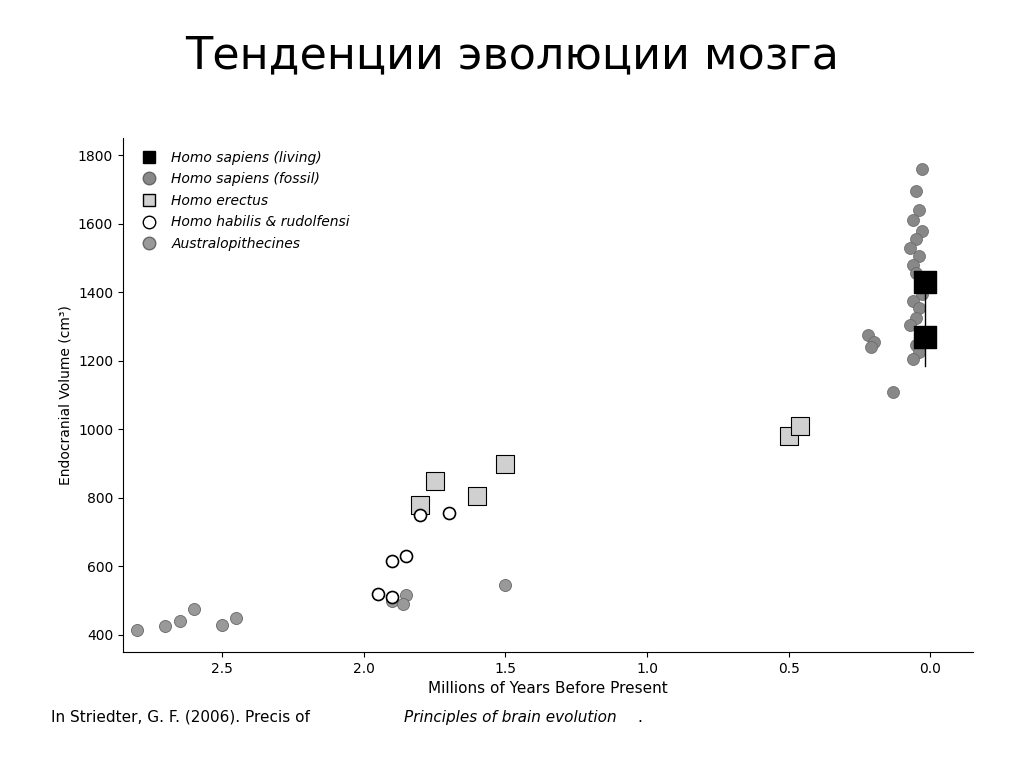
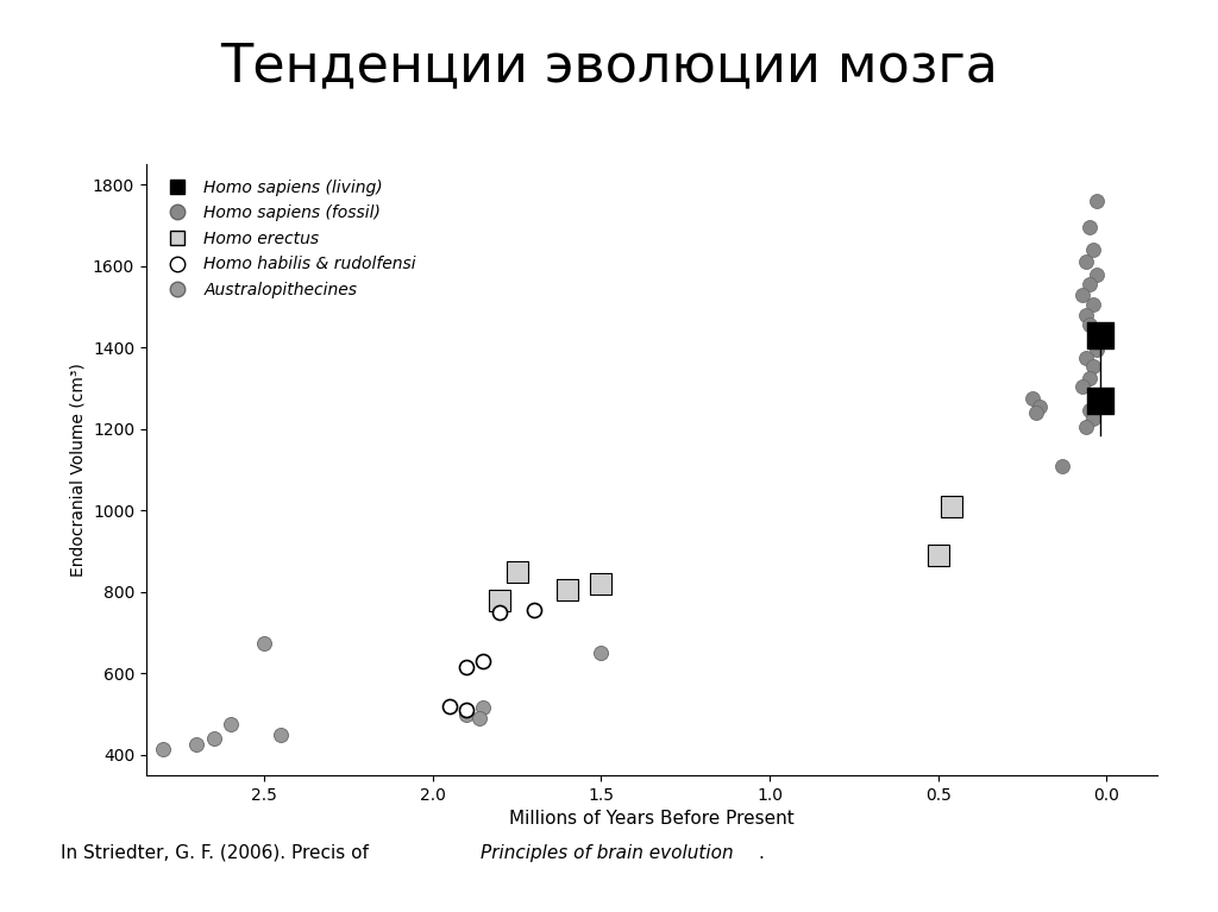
Australopithecines/2.5: 430 -> 675
Homo erectus/1.5: 900 -> 820
Australopithecines/1.5: 545 -> 650
Homo erectus/0.5: 980 -> 890
